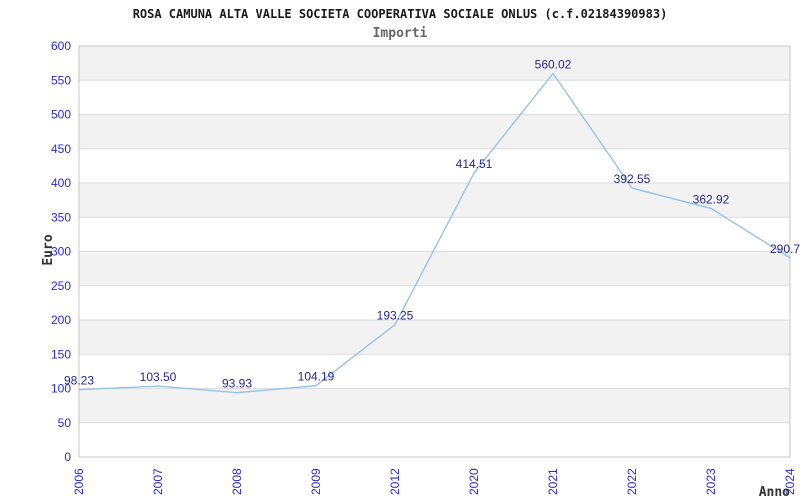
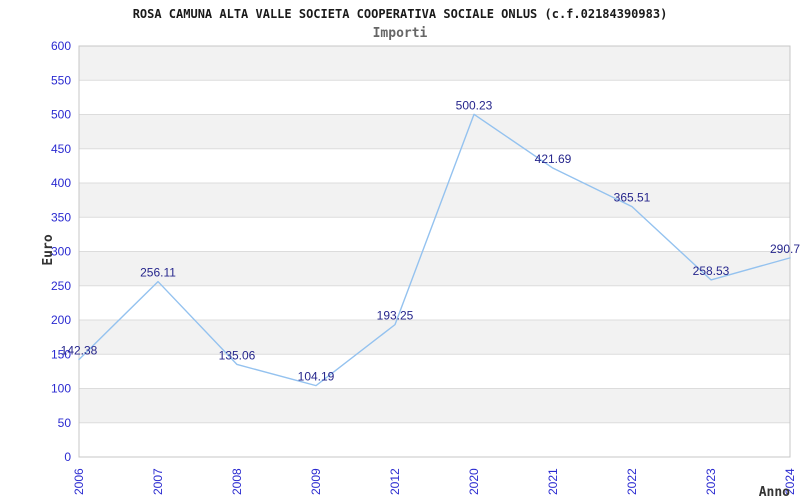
2006: 98.23 -> 142.38
2007: 103.50 -> 256.11
2008: 93.93 -> 135.06
2020: 414.51 -> 500.23
2021: 560.02 -> 421.69
2022: 392.55 -> 365.51
2023: 362.92 -> 258.53
